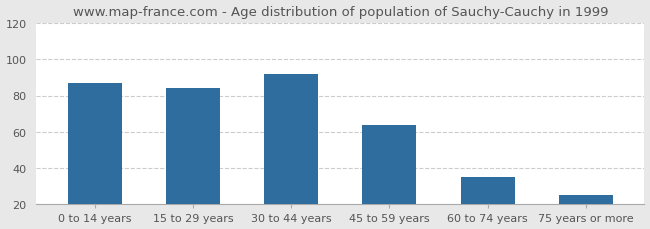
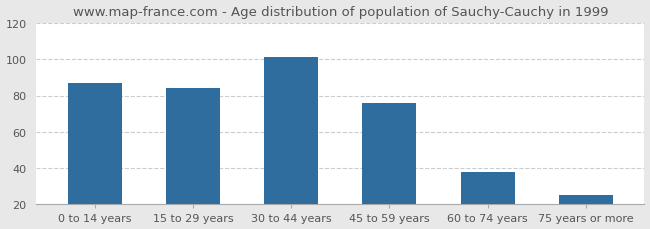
30 to 44 years: 92 -> 101
45 to 59 years: 64 -> 76
60 to 74 years: 35 -> 38
